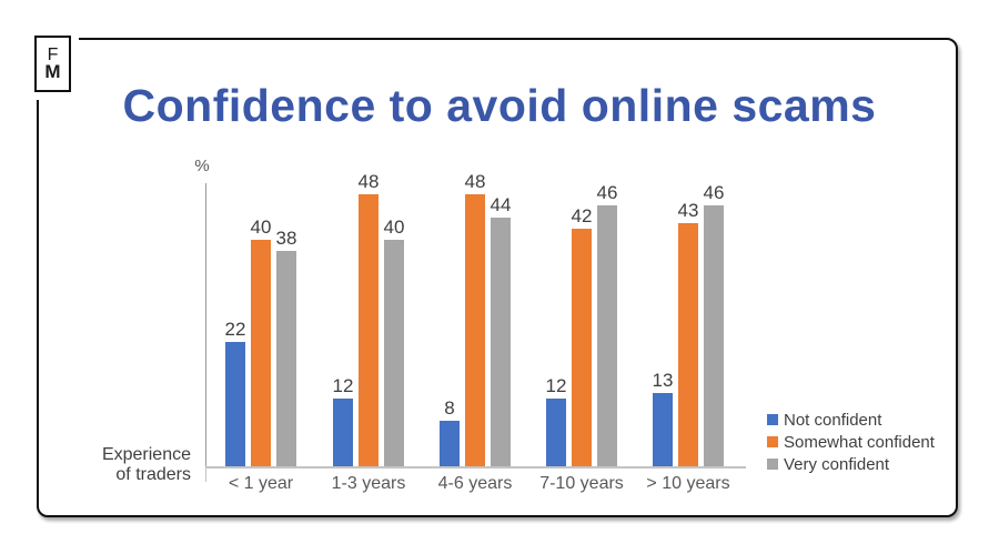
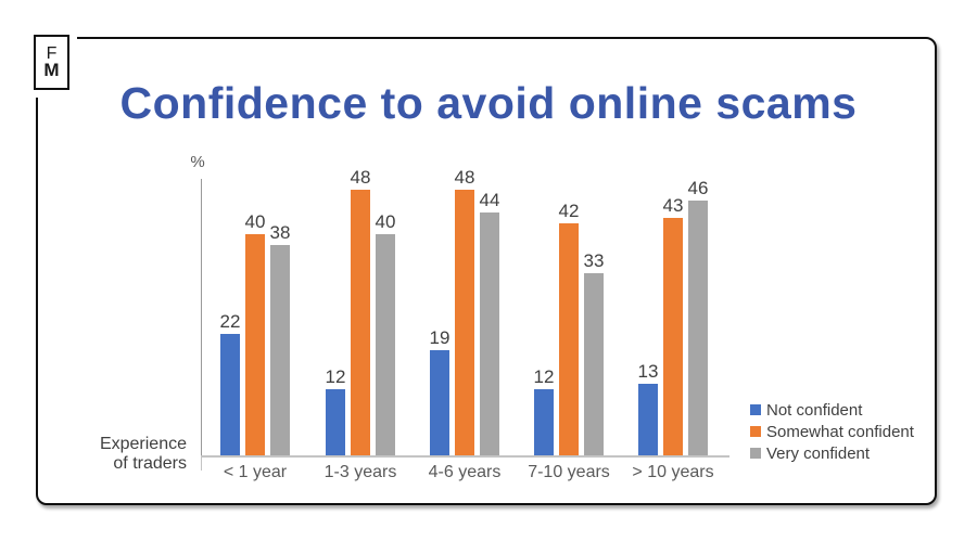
Not confident/4-6 years: 8 -> 19
Very confident/7-10 years: 46 -> 33
